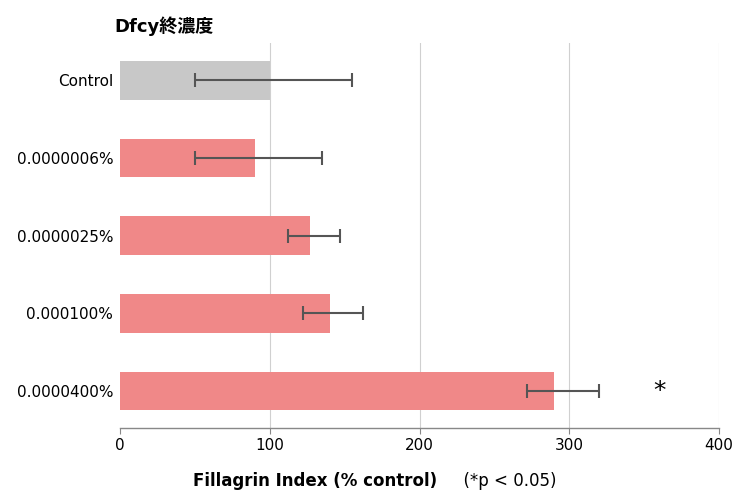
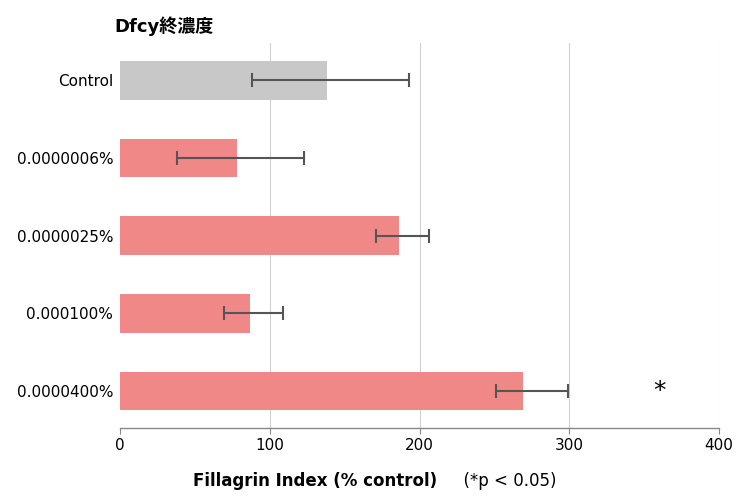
Control: 100 -> 138
0.0000006%: 90 -> 78
0.0000025%: 127 -> 186
0.000100%: 140 -> 87
0.0000400%: 290 -> 269
